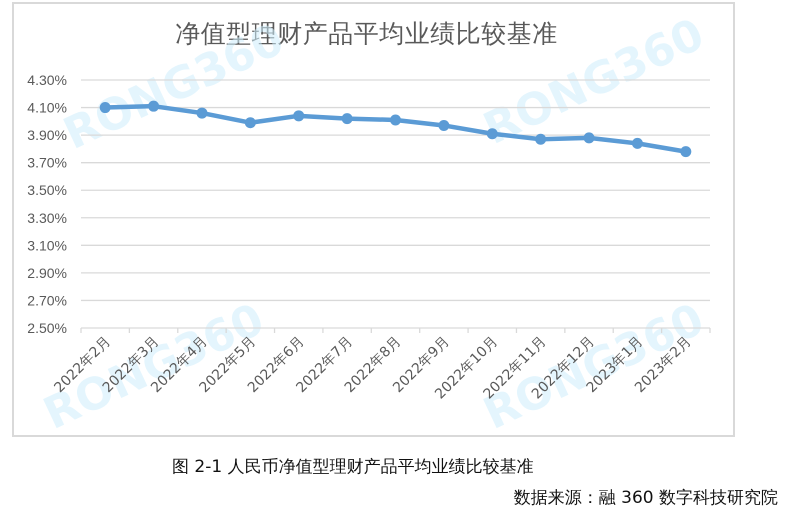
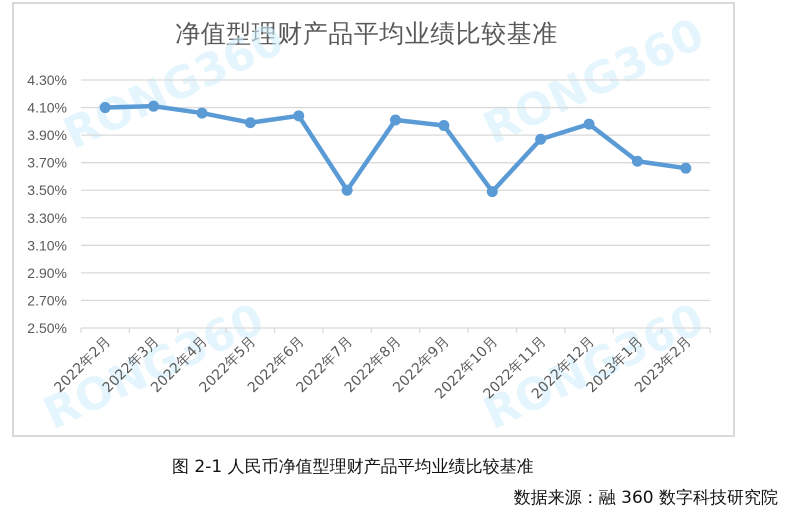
2022年7月: 4.02% -> 3.50%
2022年10月: 3.91% -> 3.49%
2022年12月: 3.88% -> 3.98%
2023年1月: 3.84% -> 3.71%
2023年2月: 3.78% -> 3.66%
